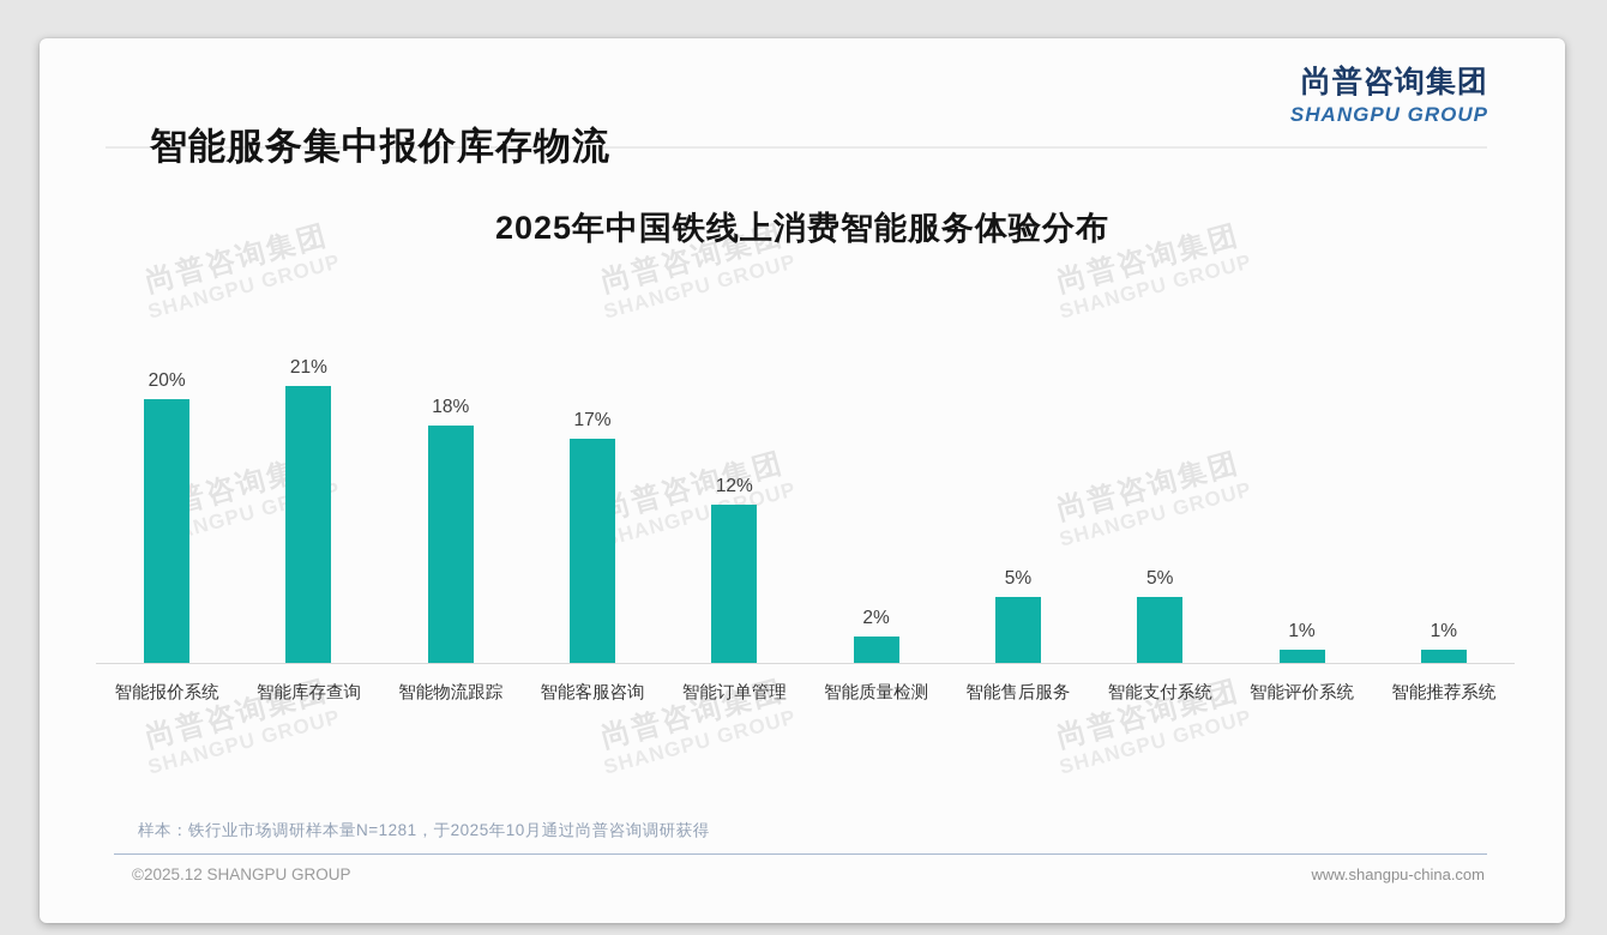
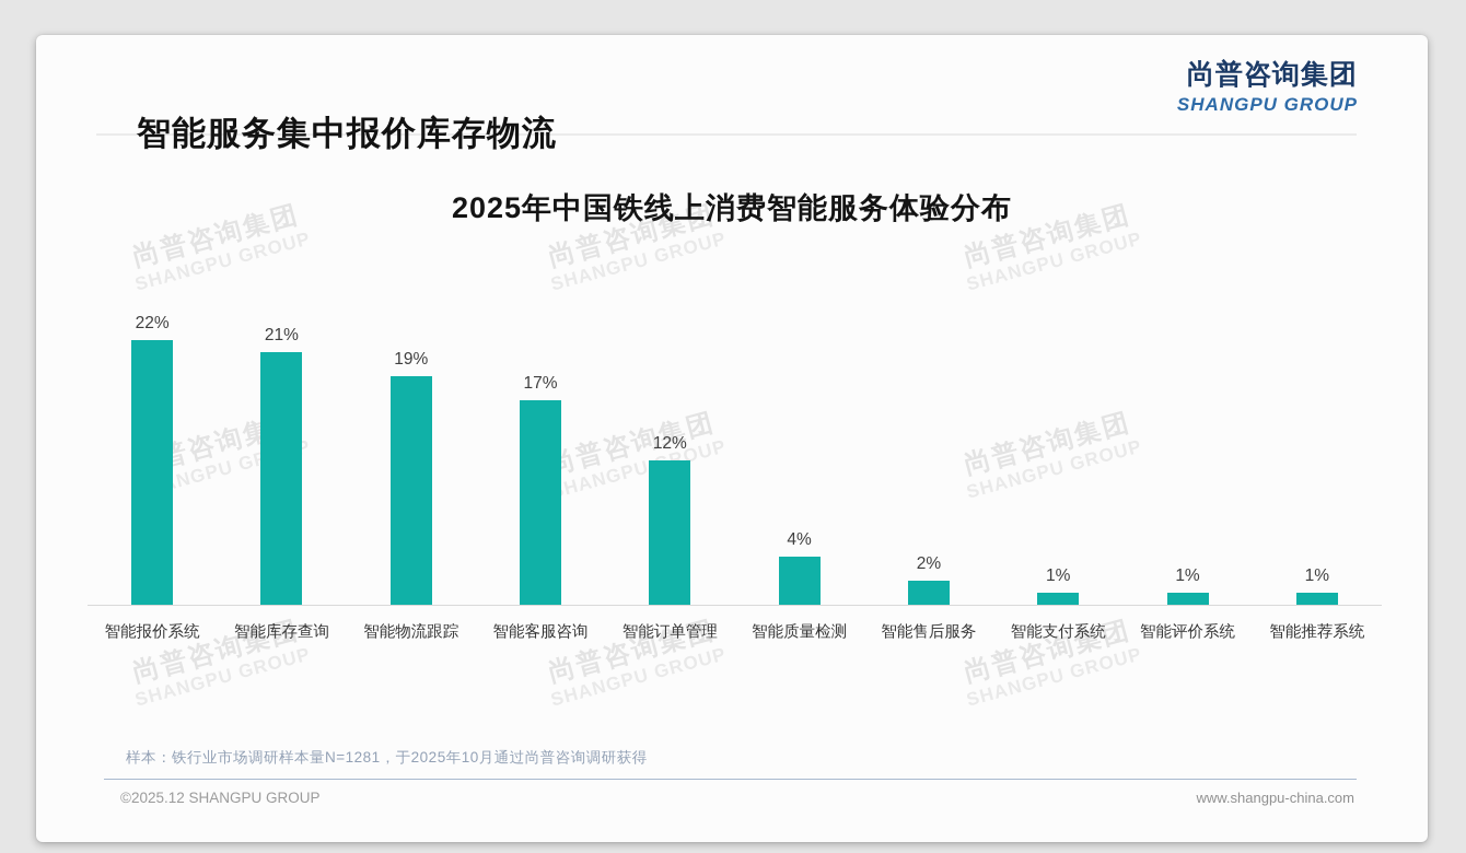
智能报价系统: 20% -> 22%
智能物流跟踪: 18% -> 19%
智能质量检测: 2% -> 4%
智能售后服务: 5% -> 2%
智能支付系统: 5% -> 1%
